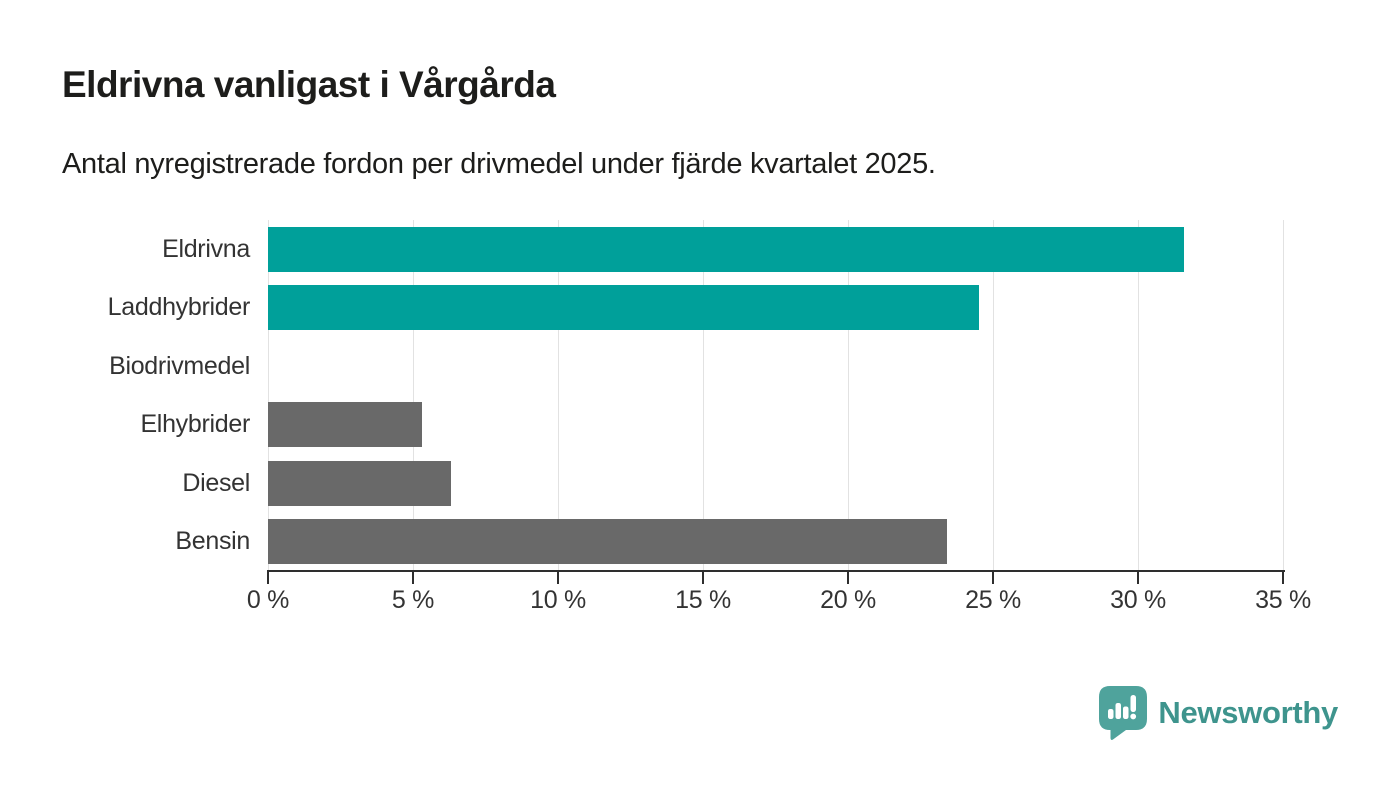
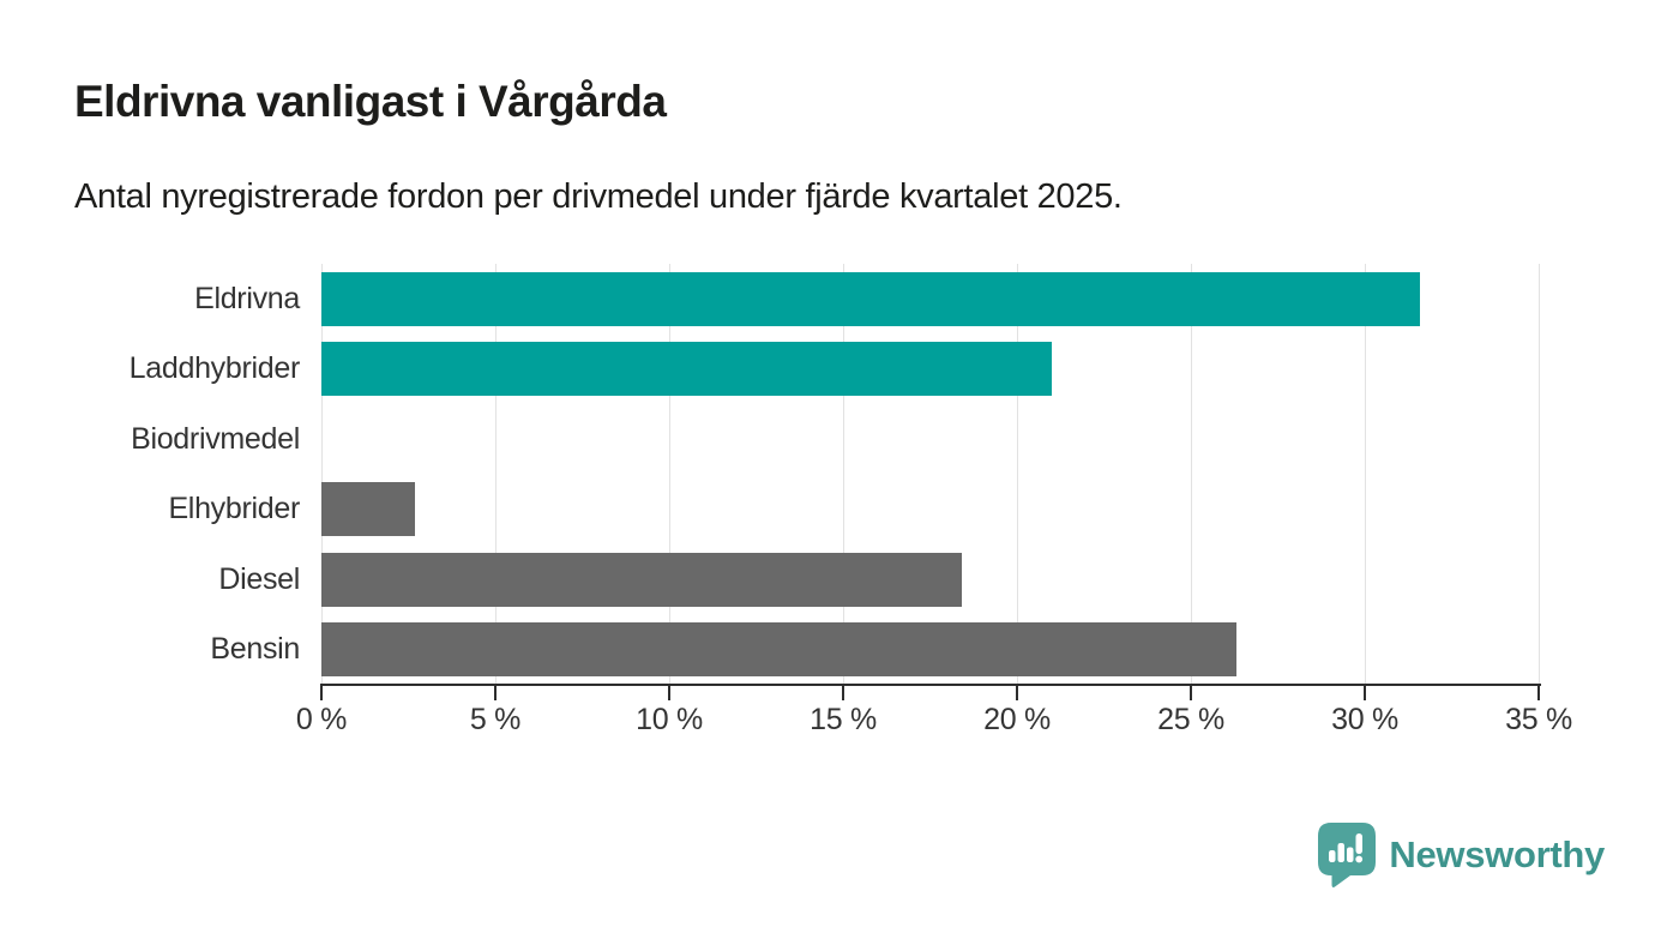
Laddhybrider: 24.5% -> 21.0%
Elhybrider: 5.3% -> 2.7%
Diesel: 6.3% -> 18.4%
Bensin: 23.4% -> 26.3%
